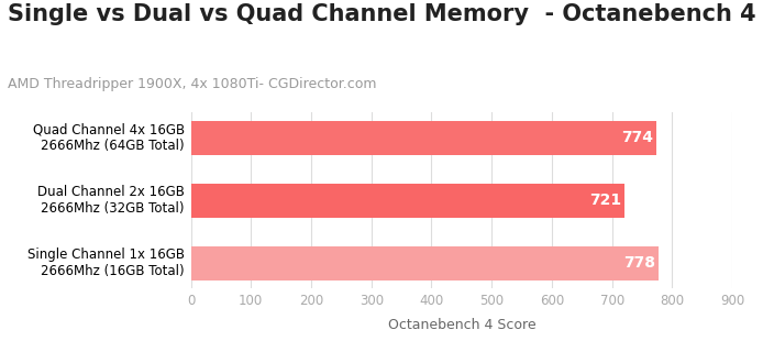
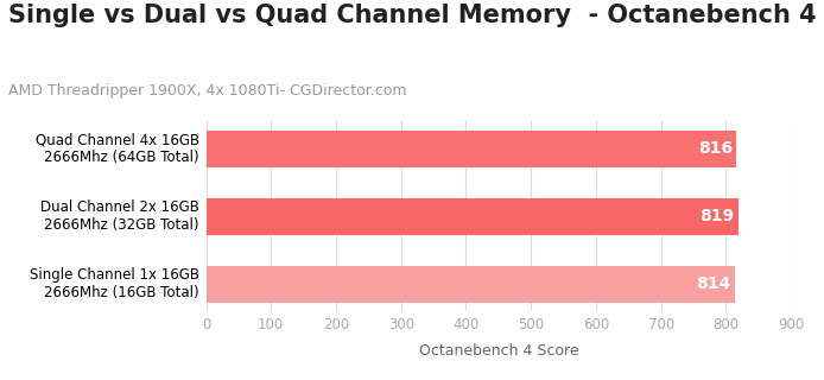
Quad Channel 4x 16GB 2666Mhz (64GB Total): 774 -> 816
Dual Channel 2x 16GB 2666Mhz (32GB Total): 721 -> 819
Single Channel 1x 16GB 2666Mhz (16GB Total): 778 -> 814
